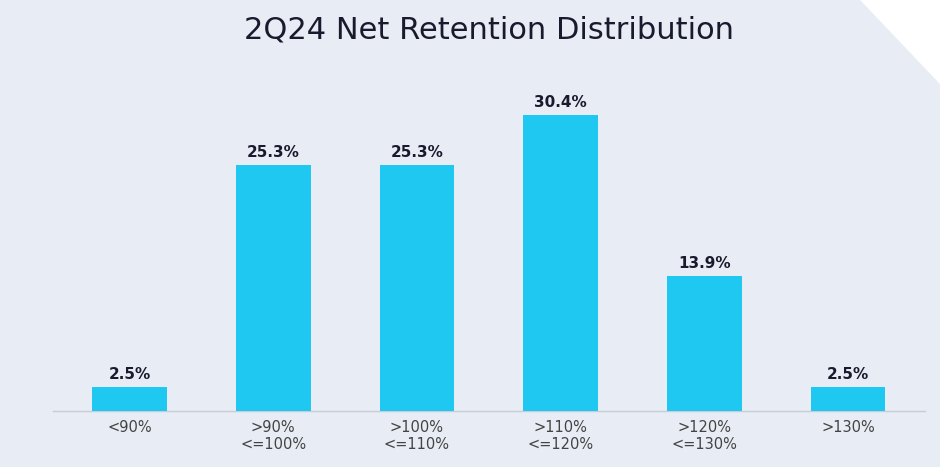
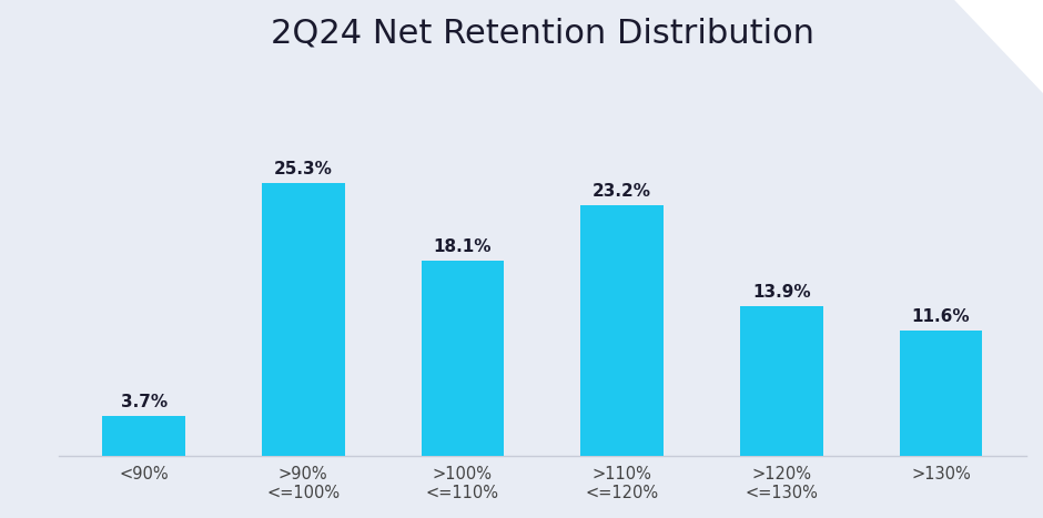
<90%: 2.5% -> 3.7%
>100% <=110%: 25.3% -> 18.1%
>110% <=120%: 30.4% -> 23.2%
>130%: 2.5% -> 11.6%
